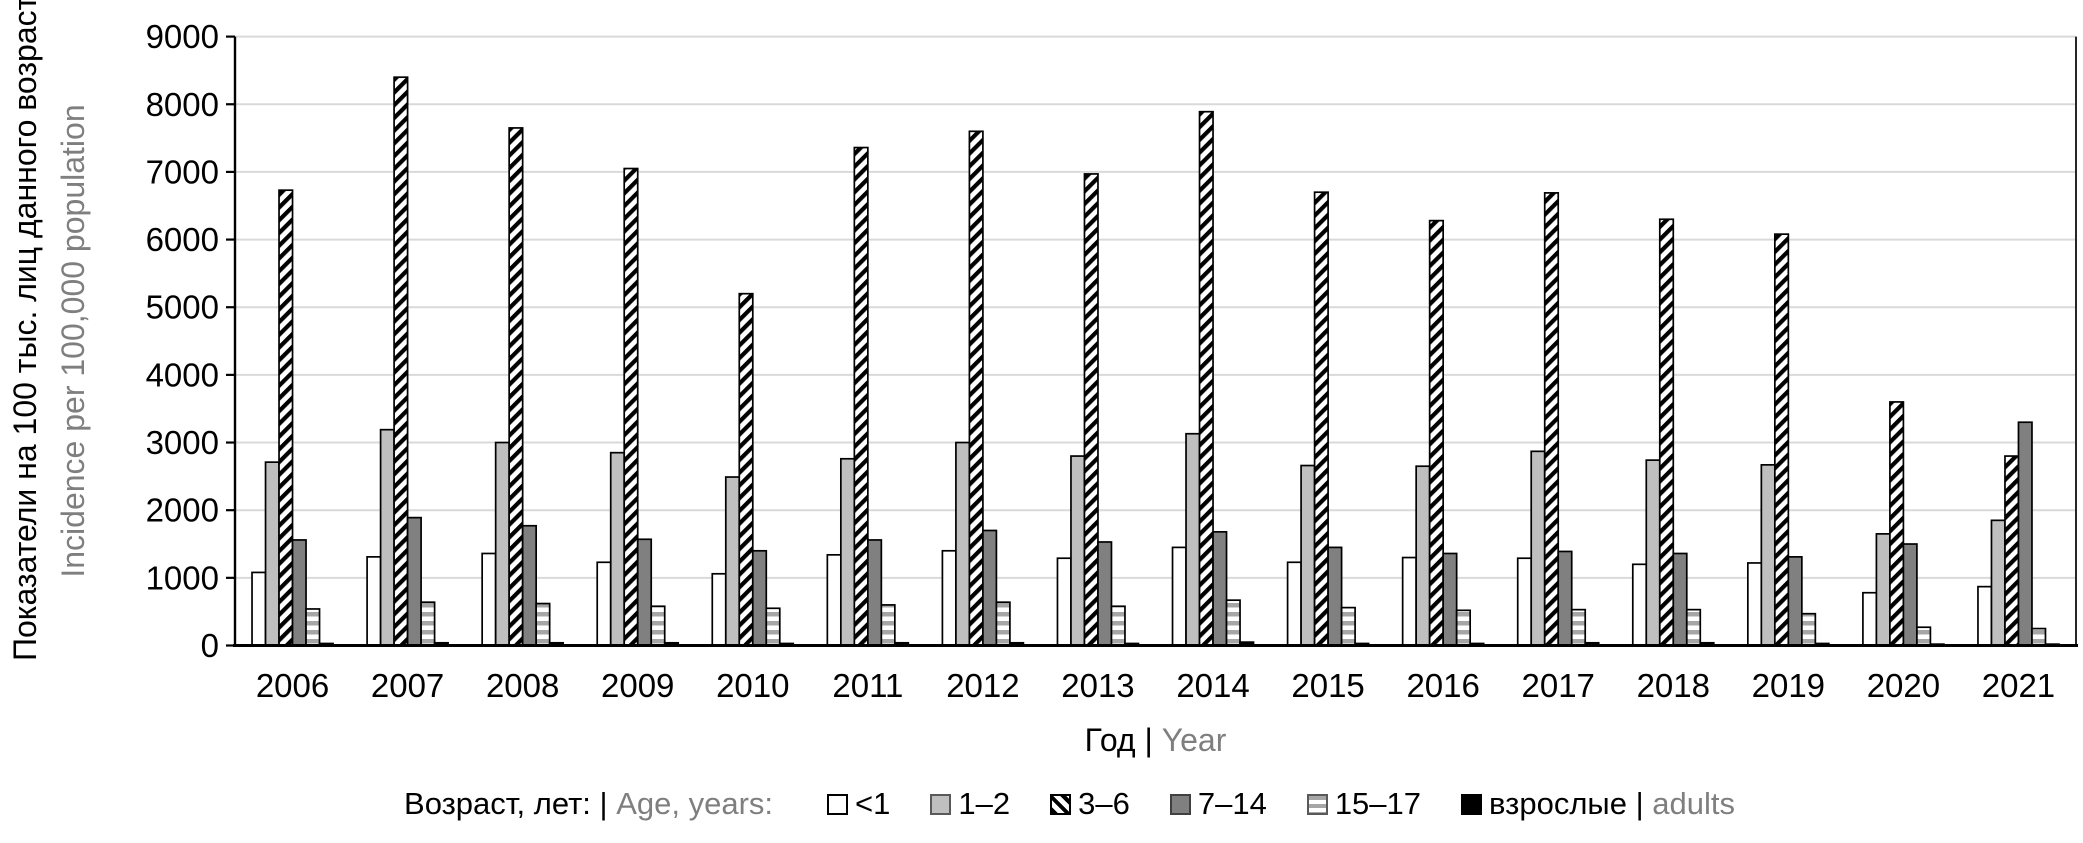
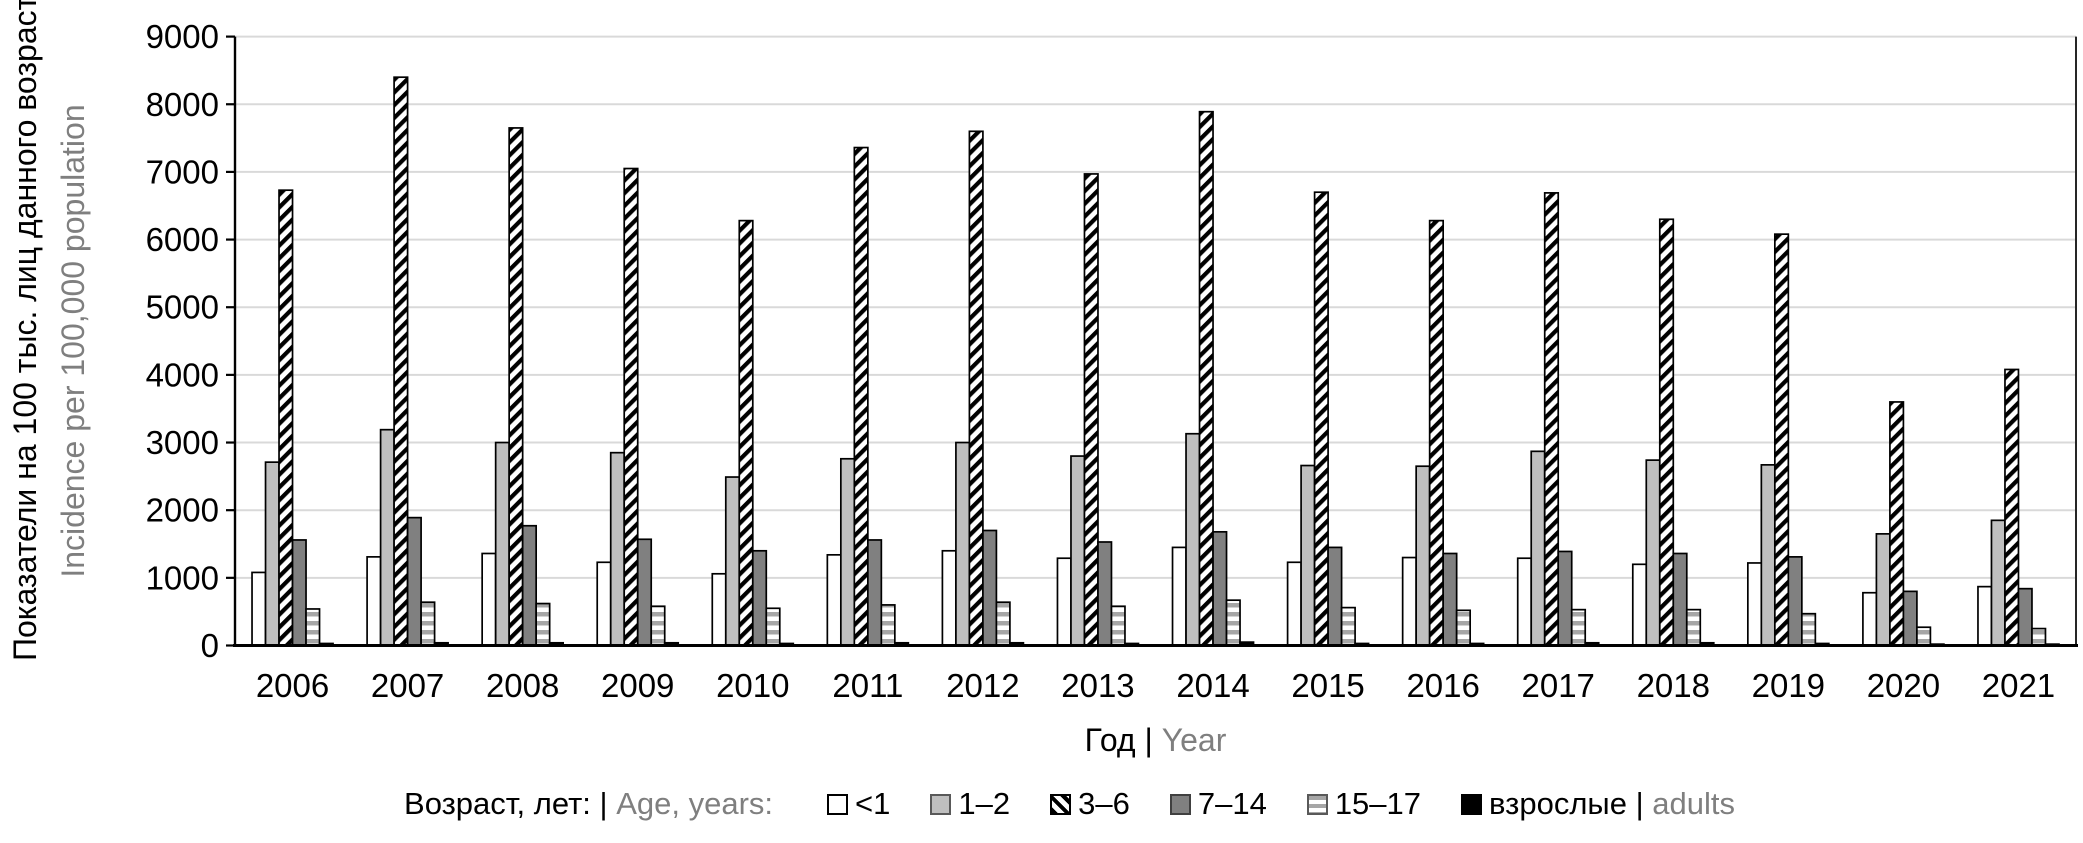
3–6/2010: 5200 -> 6300
7–14/2020: 1500 -> 800
3–6/2021: 2800 -> 4100
7–14/2021: 3300 -> 800
